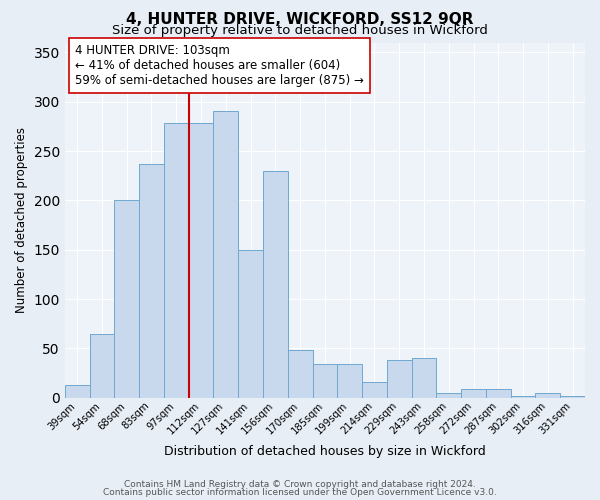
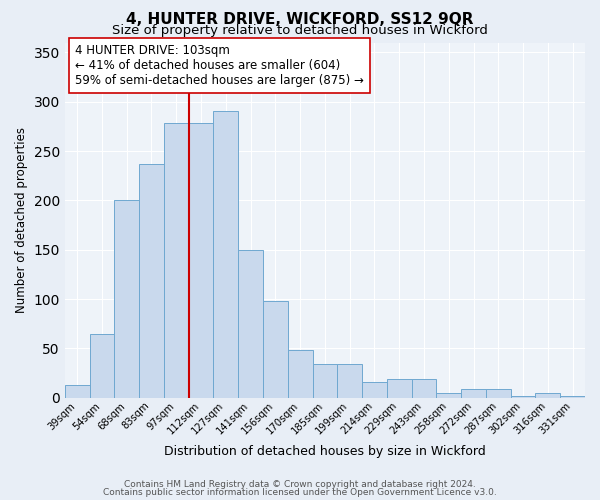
156sqm: 230 -> 98
229sqm: 38 -> 19
243sqm: 40 -> 19
